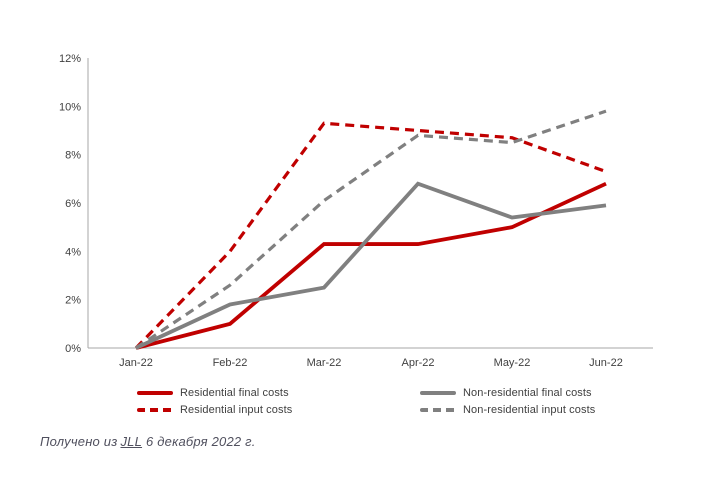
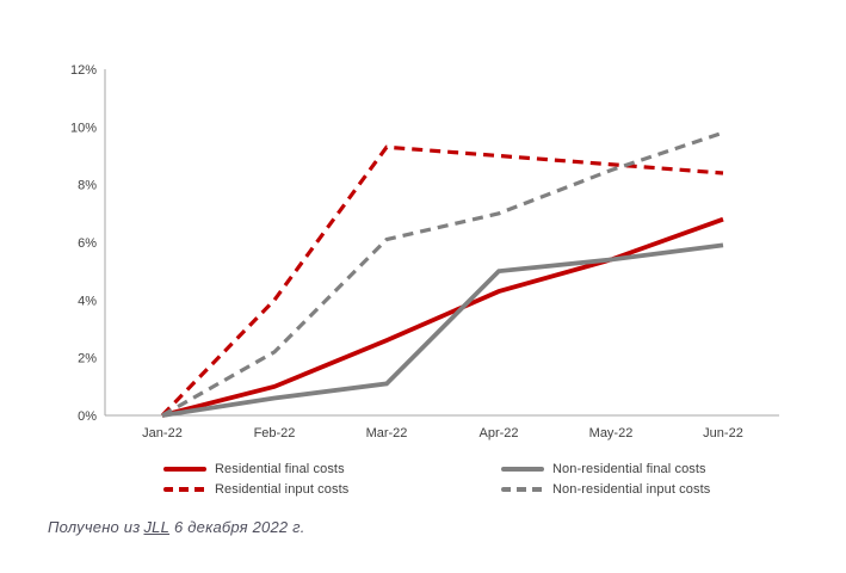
Non-residential final costs/Feb-22: 1.8% -> 0.6%
Non-residential input costs/Feb-22: 2.6% -> 2.2%
Residential final costs/Mar-22: 4.3% -> 2.6%
Non-residential final costs/Mar-22: 2.5% -> 1.1%
Non-residential final costs/Apr-22: 6.8% -> 5.0%
Non-residential input costs/Apr-22: 8.8% -> 7.0%
Residential final costs/May-22: 5.0% -> 5.4%
Residential input costs/Jun-22: 7.3% -> 8.4%
